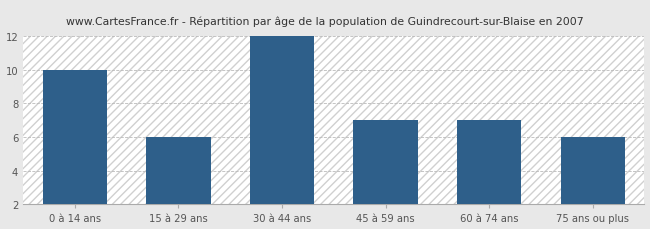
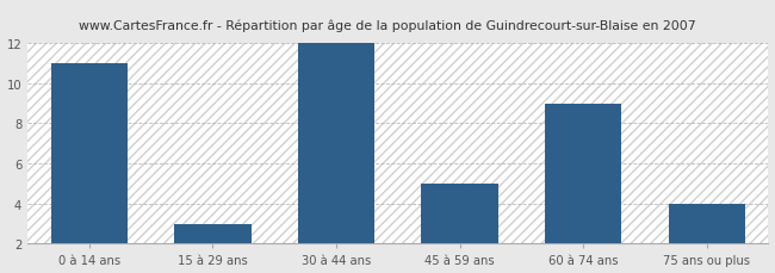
0 à 14 ans: 10 -> 11
15 à 29 ans: 6 -> 3
45 à 59 ans: 7 -> 5
60 à 74 ans: 7 -> 9
75 ans ou plus: 6 -> 4
